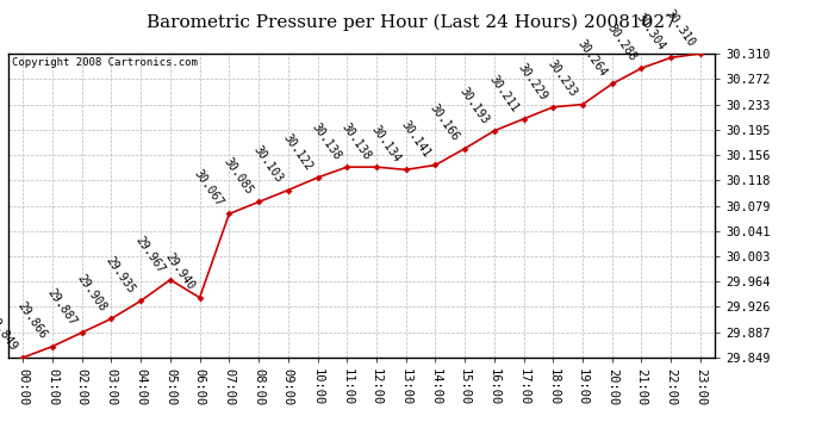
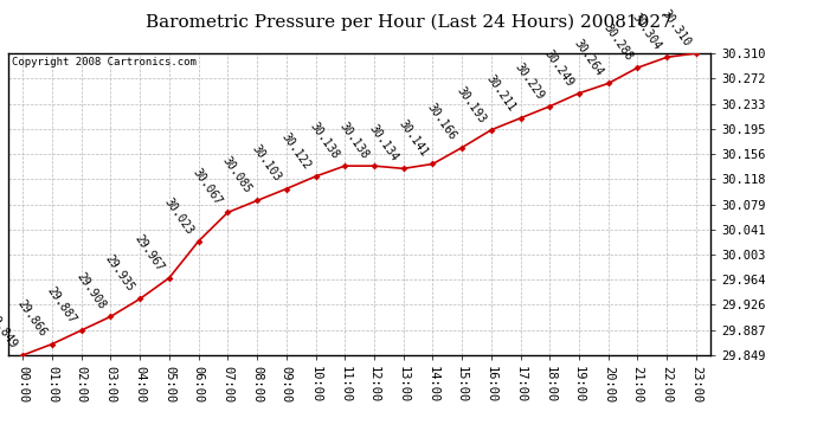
06:00: 29.940 -> 30.023
19:00: 30.233 -> 30.249
